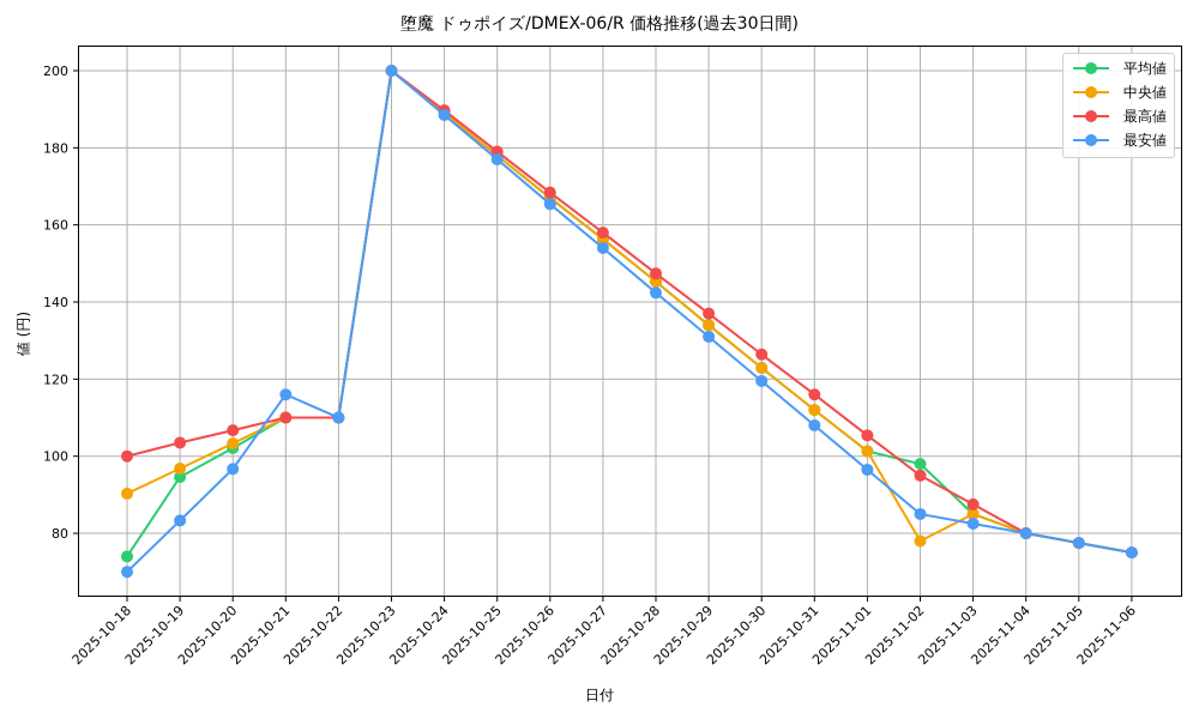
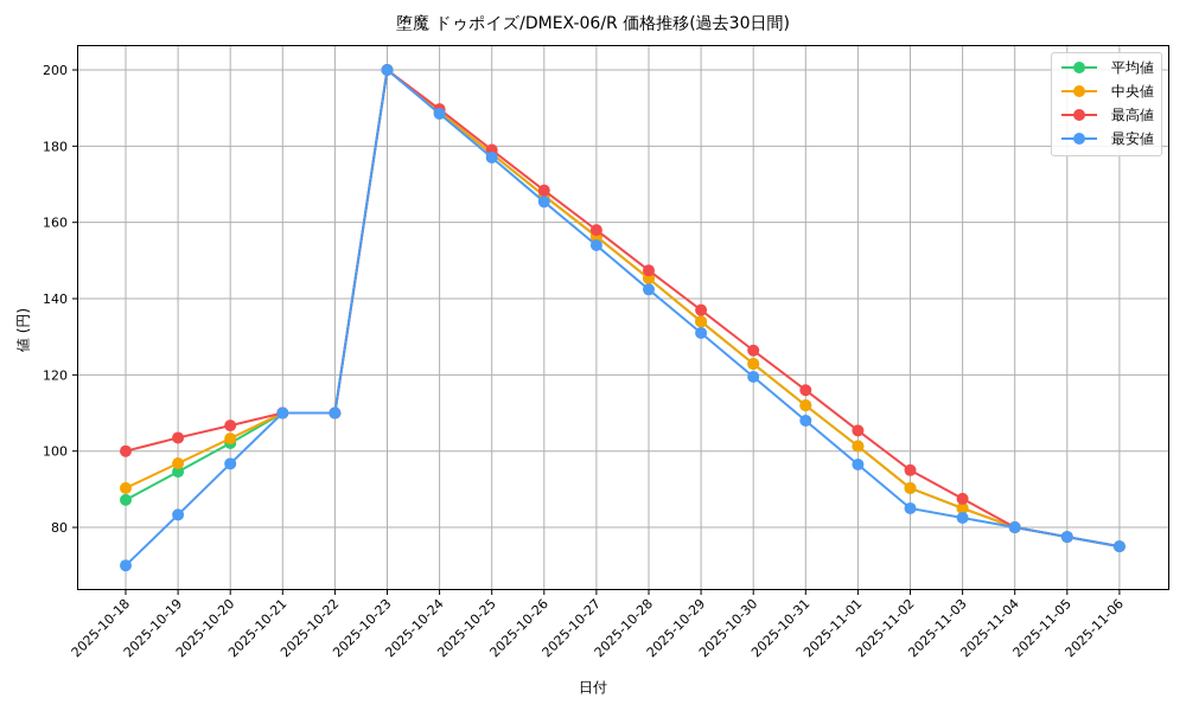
平均値/2025-10-18: 74 -> 87
最安値/2025-10-21: 116 -> 110
平均値/2025-11-02: 98 -> 90
中央値/2025-11-02: 78 -> 90
